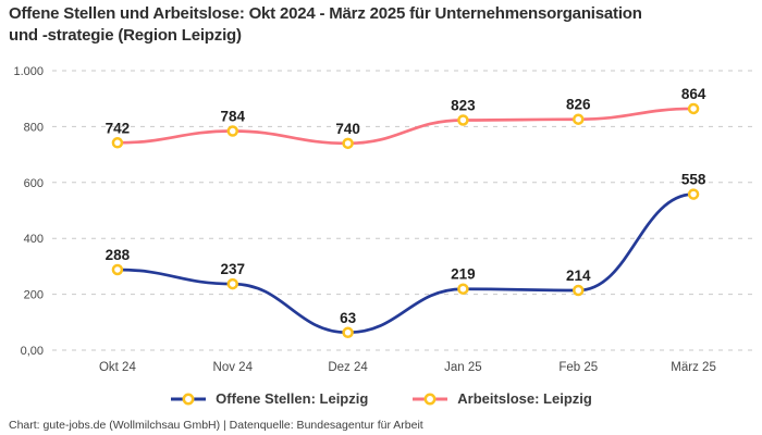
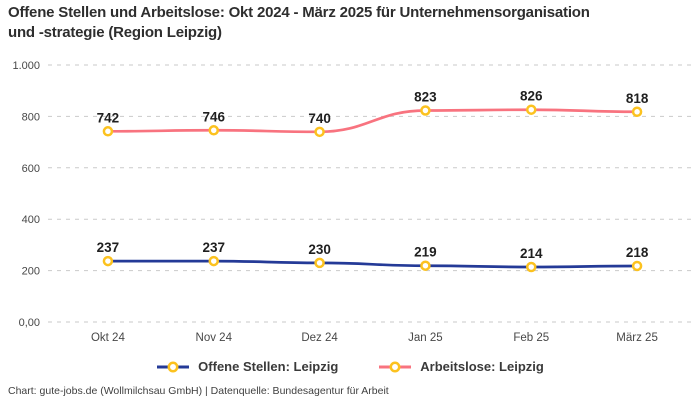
Offene Stellen: Leipzig/Okt 24: 288 -> 237
Arbeitslose: Leipzig/Nov 24: 784 -> 746
Offene Stellen: Leipzig/Dez 24: 63 -> 230
Offene Stellen: Leipzig/März 25: 558 -> 218
Arbeitslose: Leipzig/März 25: 864 -> 818
